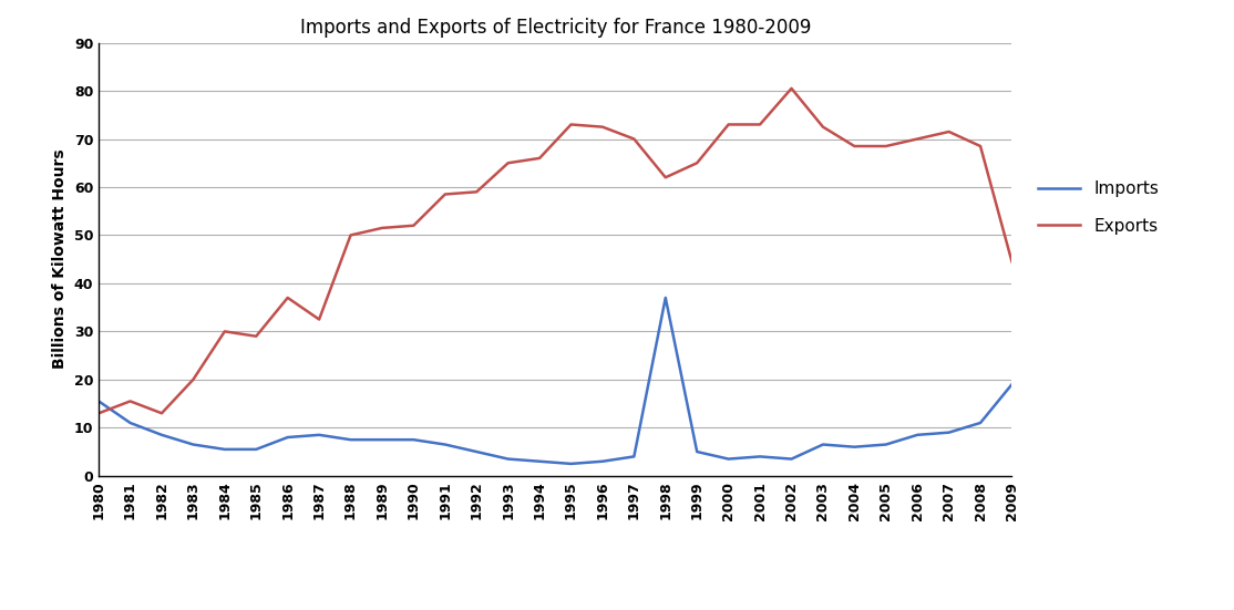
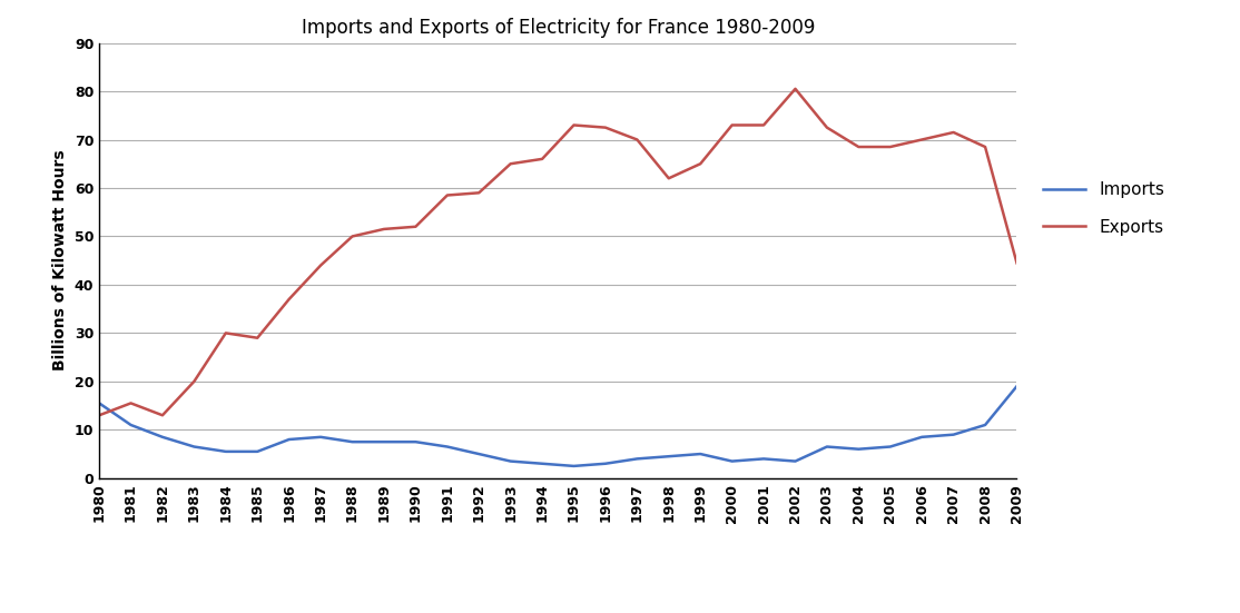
Exports/1987: 32.5 -> 44.0
Imports/1998: 37.0 -> 4.5
